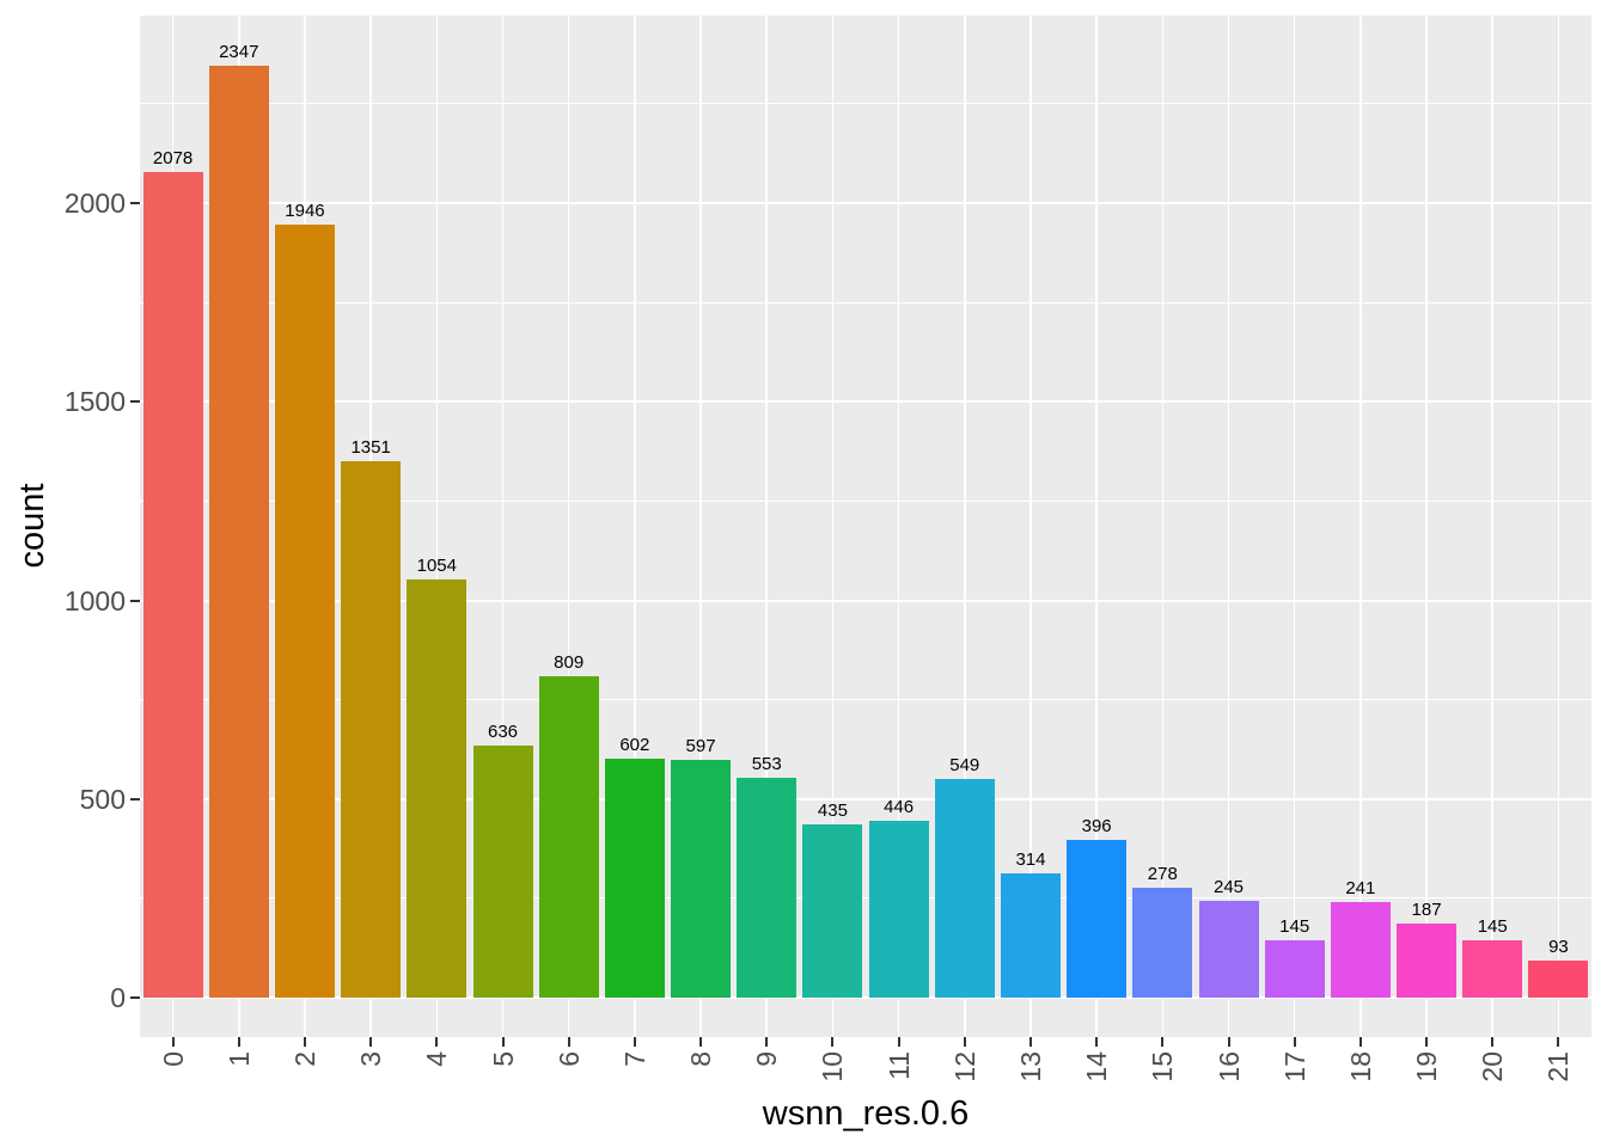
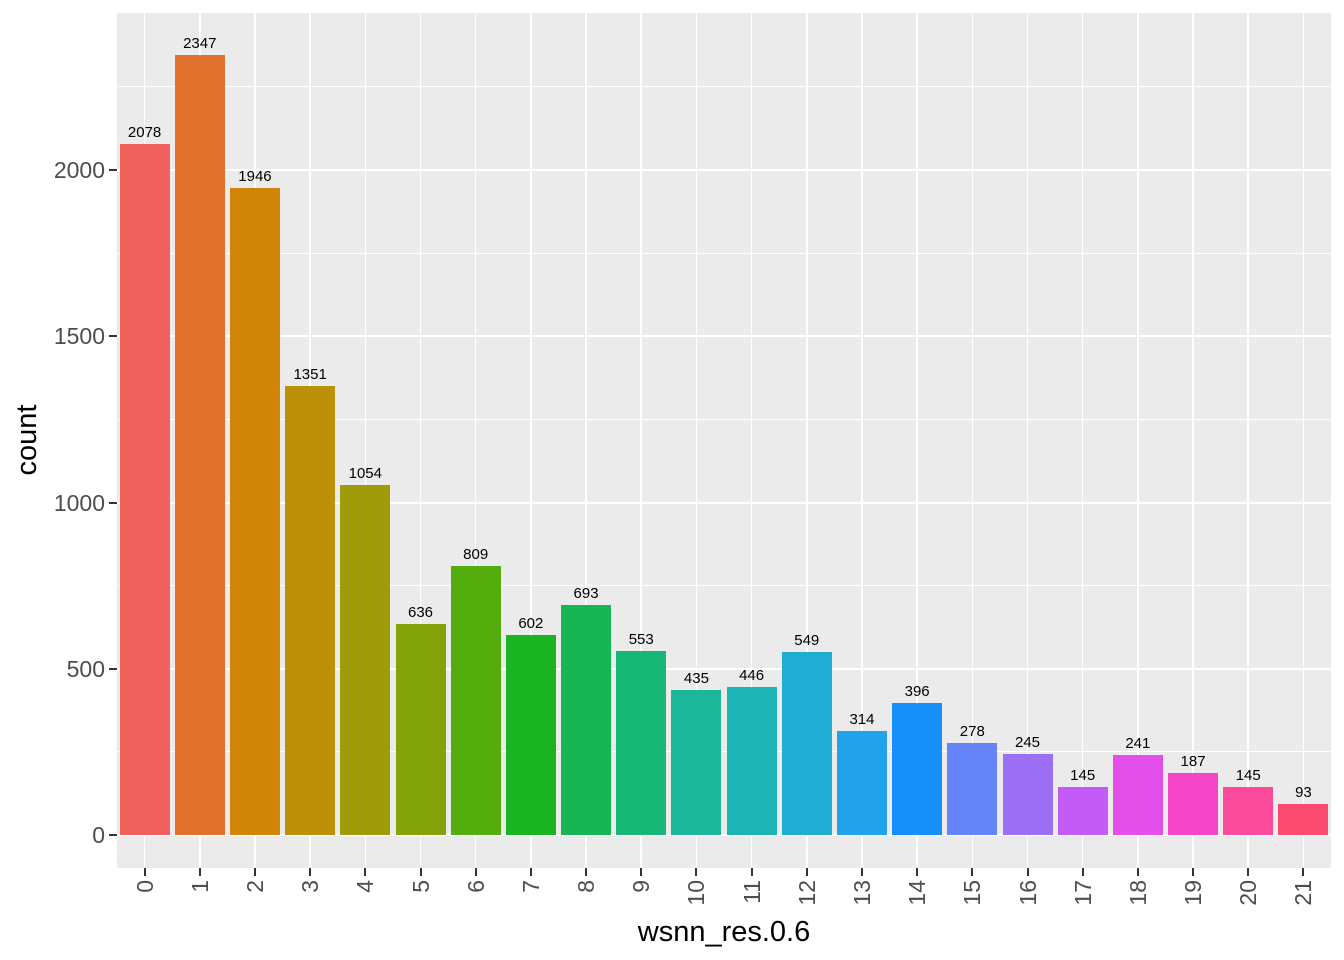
8: 597 -> 693
